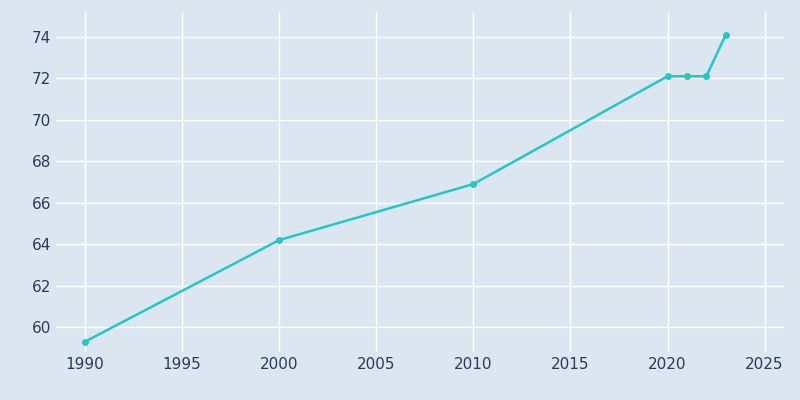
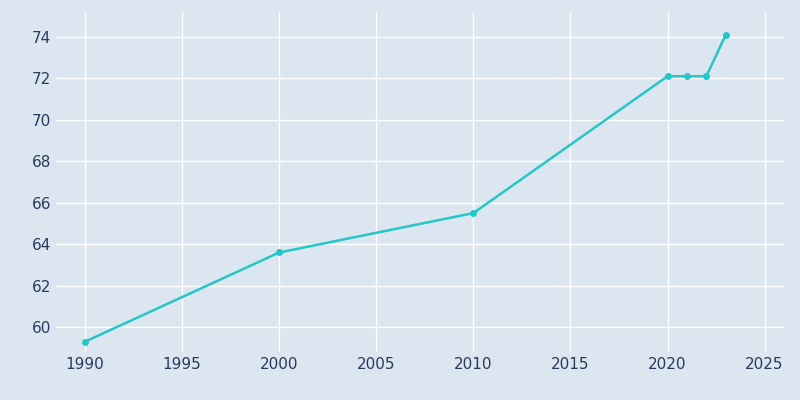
2000: 64.2 -> 63.6
2010: 66.9 -> 65.5
